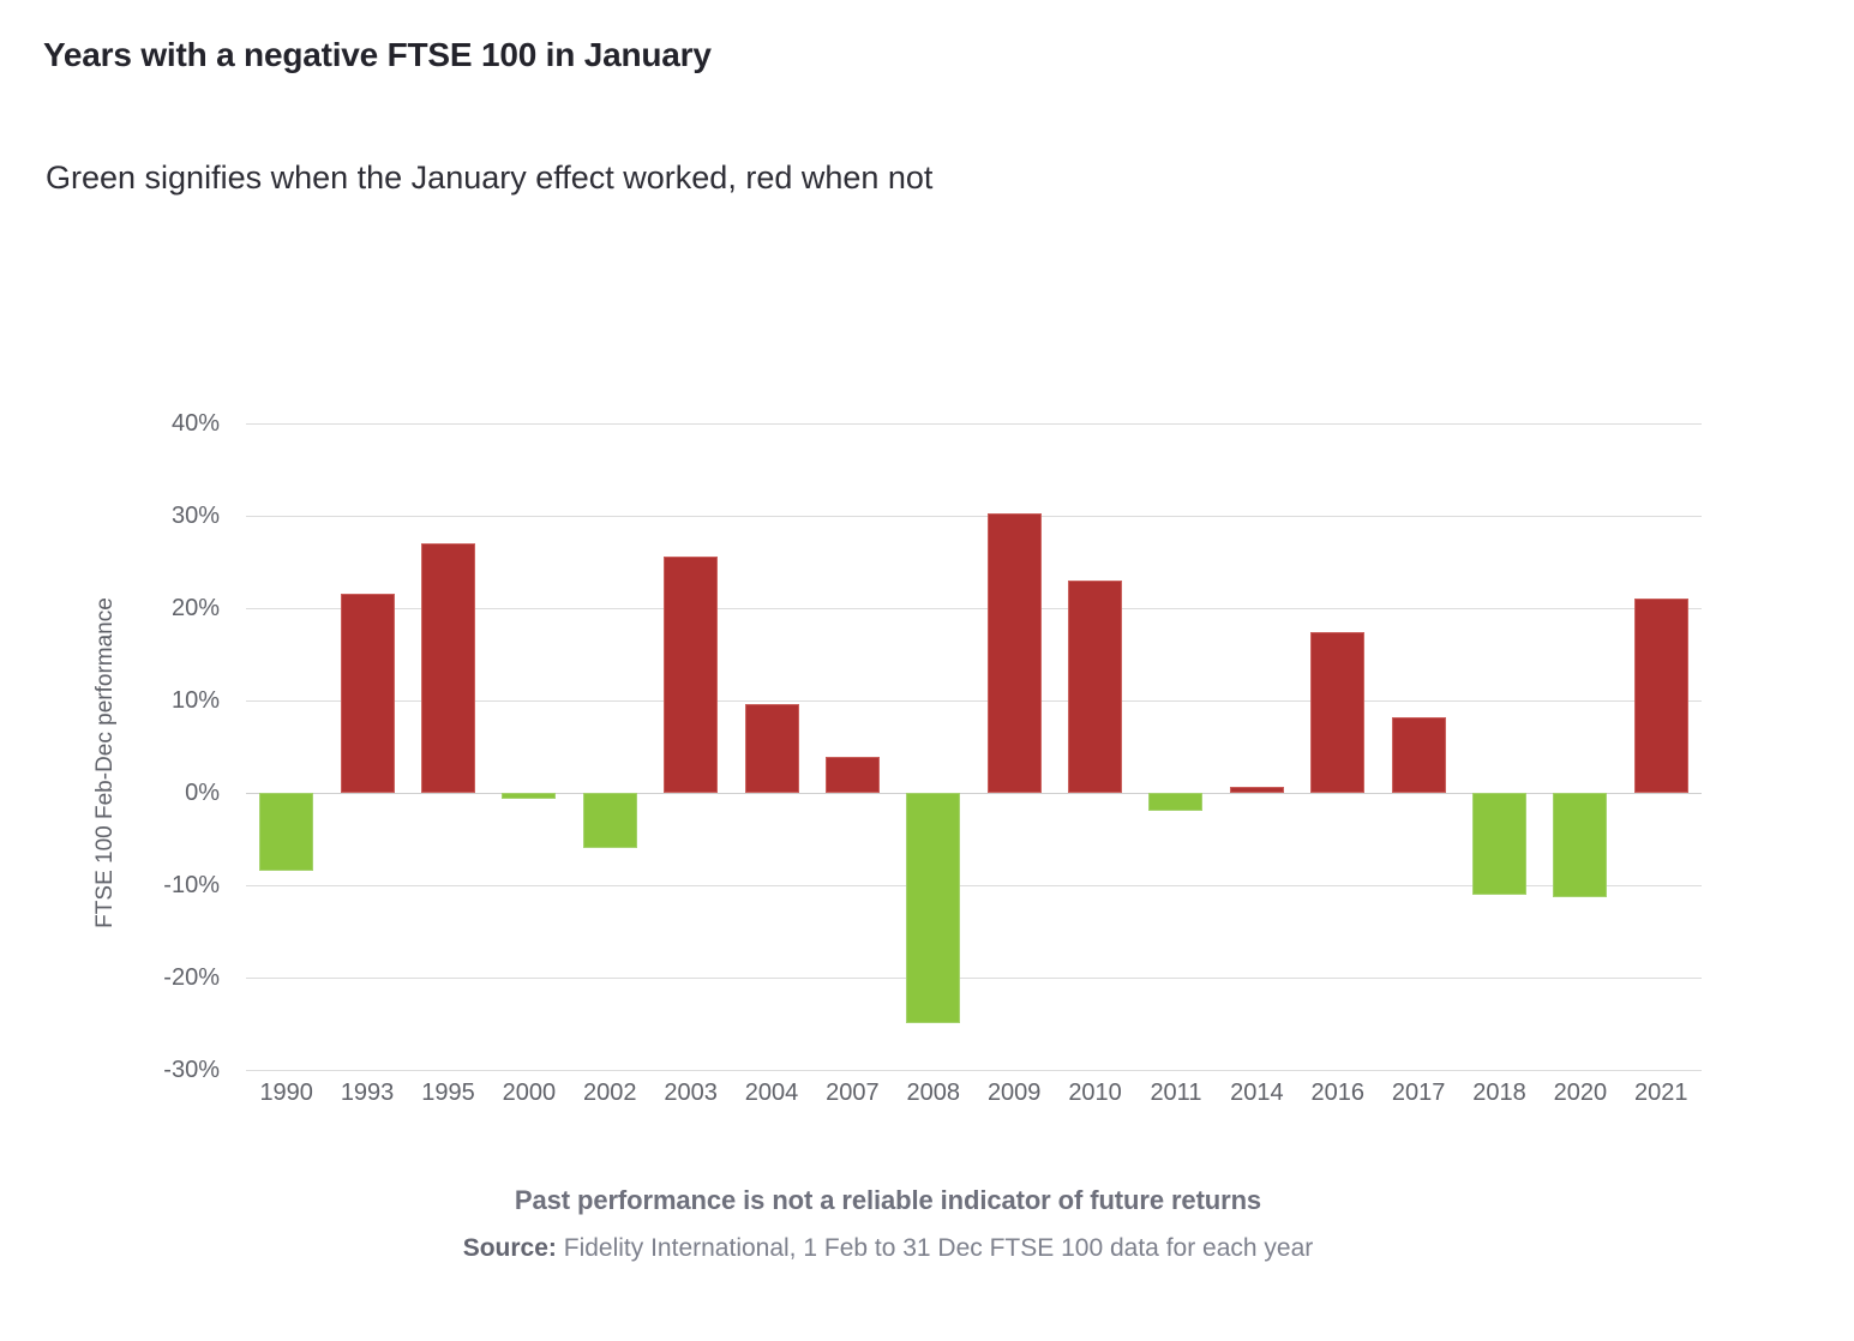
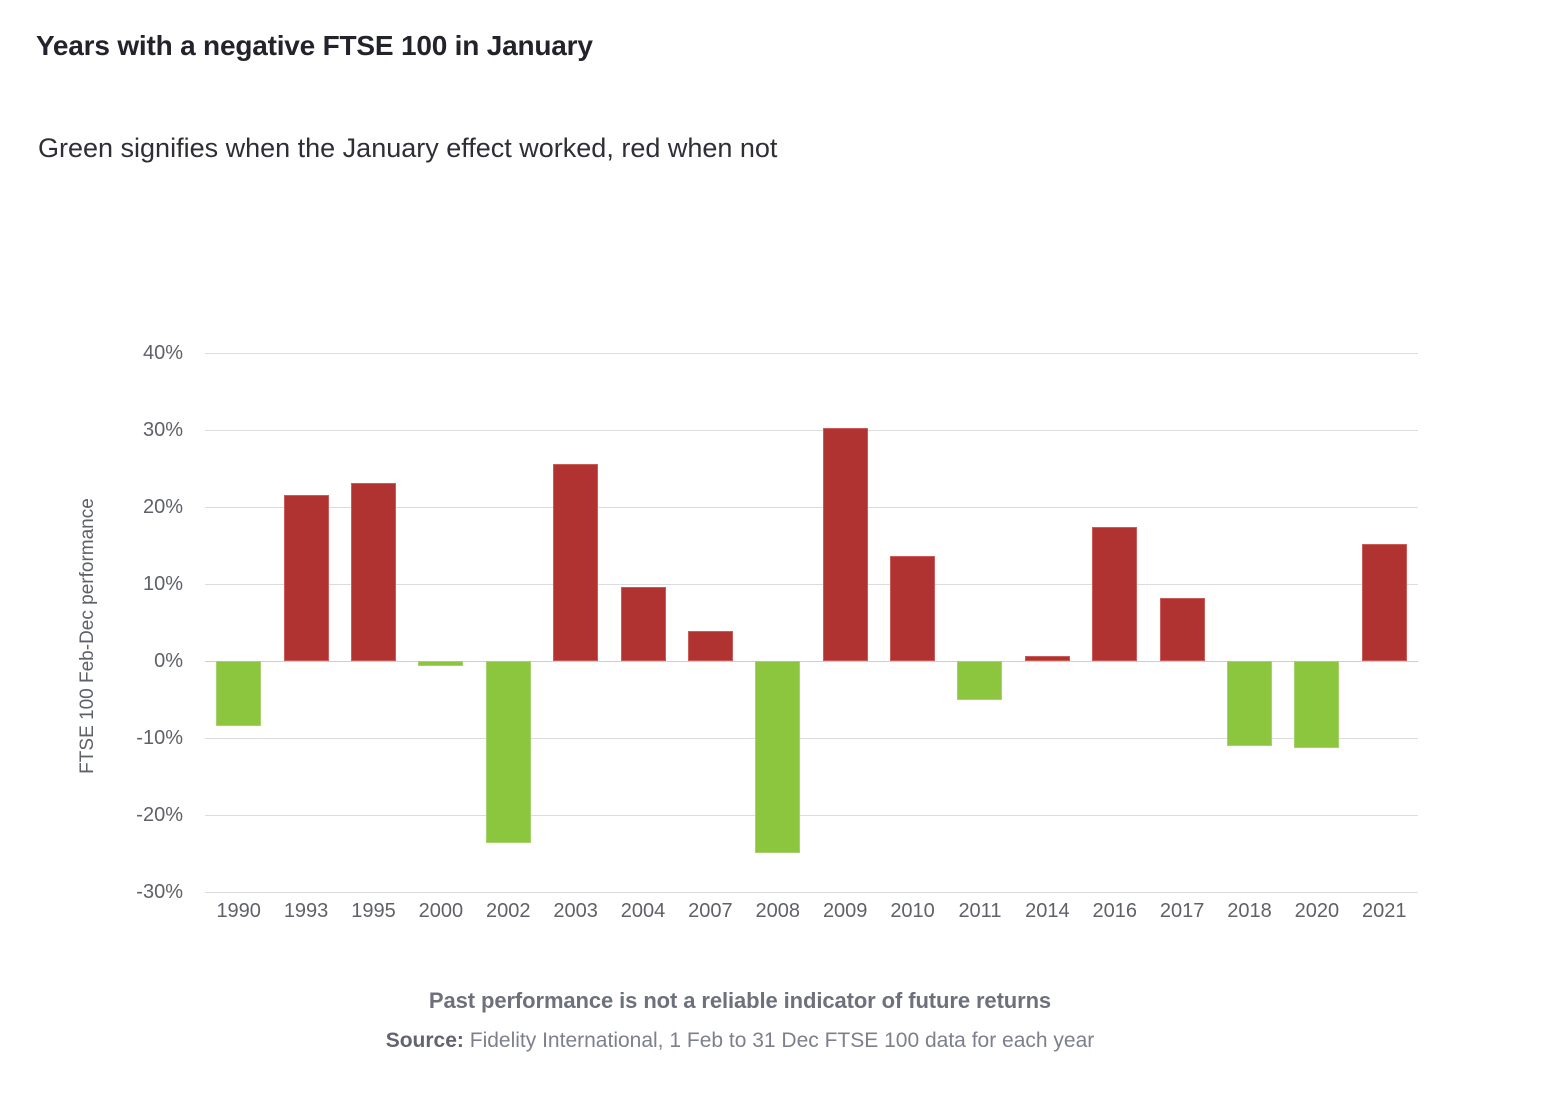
1995: 27% -> 23%
2002: -6% -> -24%
2010: 23% -> 14%
2011: -2% -> -5%
2021: 21% -> 15%
